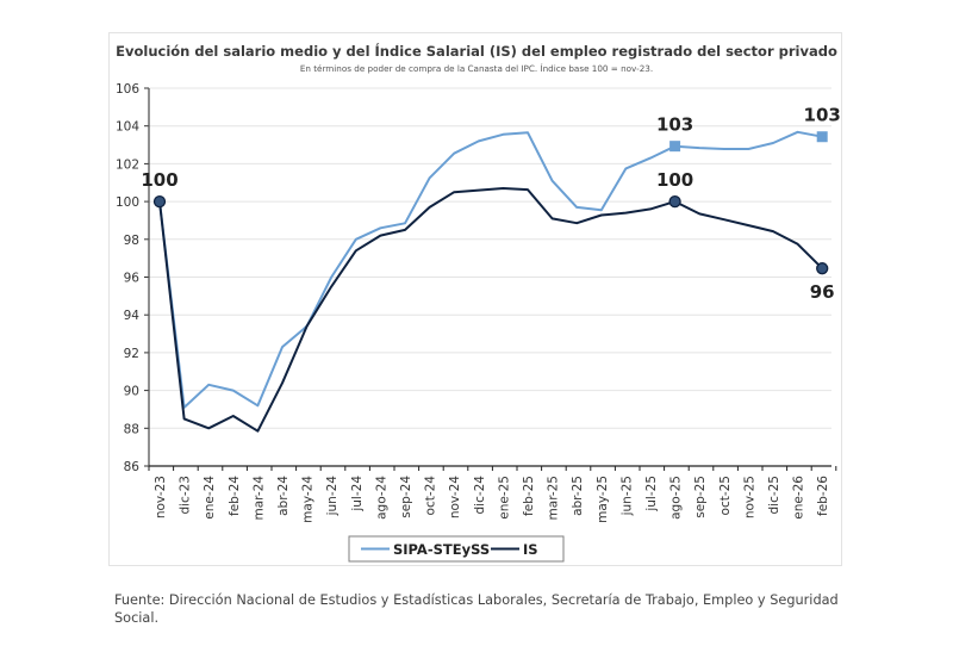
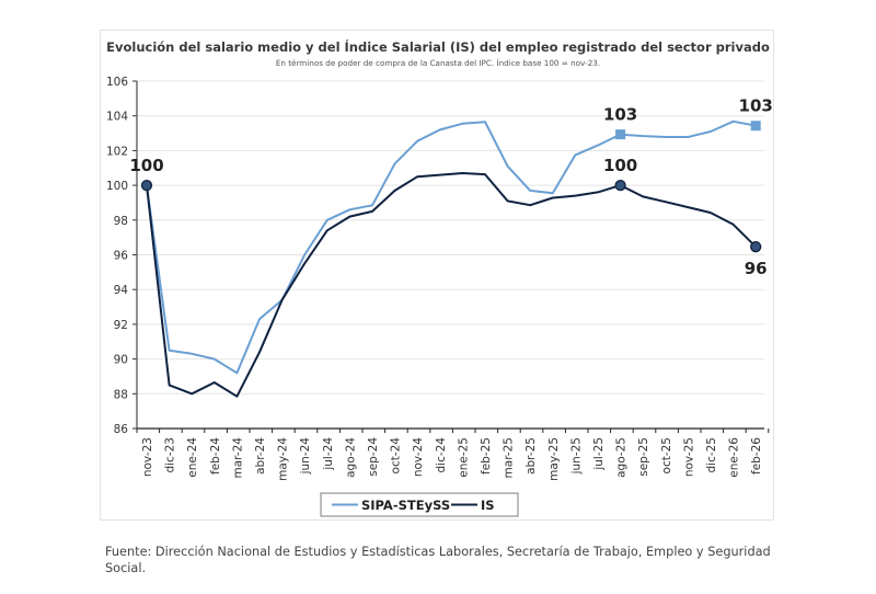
SIPA-STEySS/dic-23: 89.1 -> 90.5
